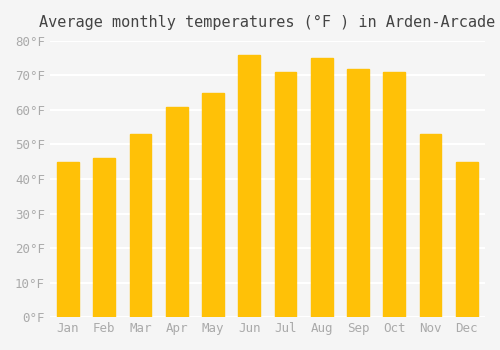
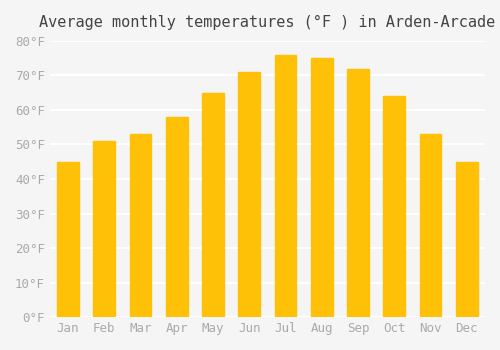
Feb: 46°F -> 51°F
Apr: 61°F -> 58°F
Jun: 76°F -> 71°F
Jul: 71°F -> 76°F
Oct: 71°F -> 64°F
